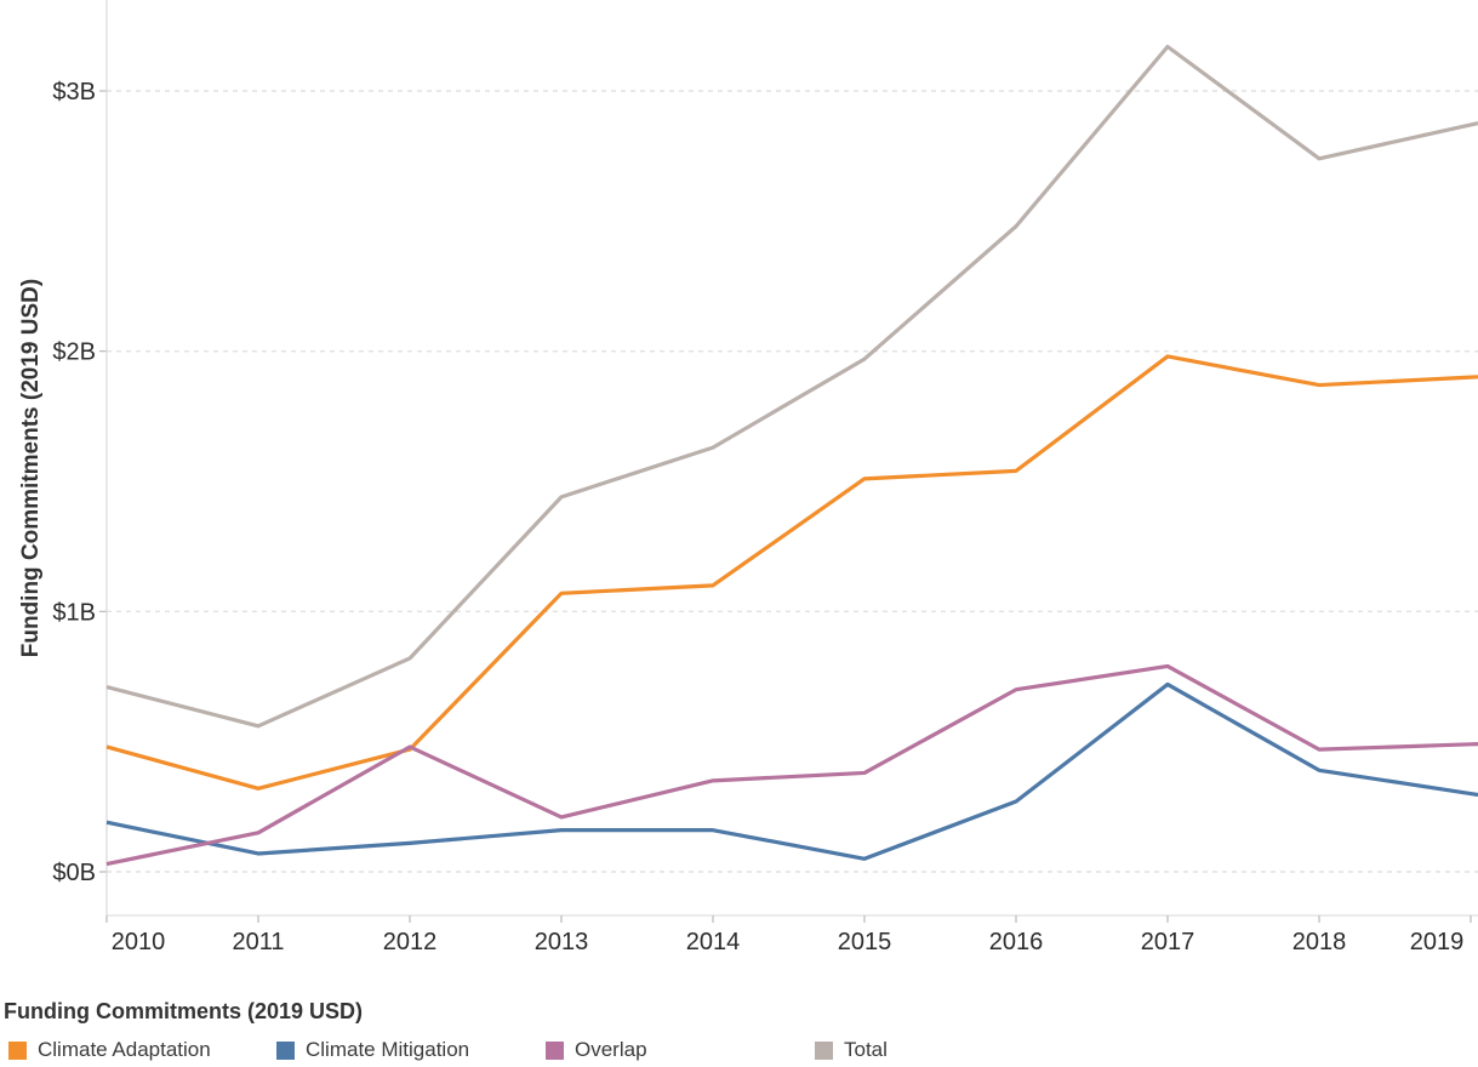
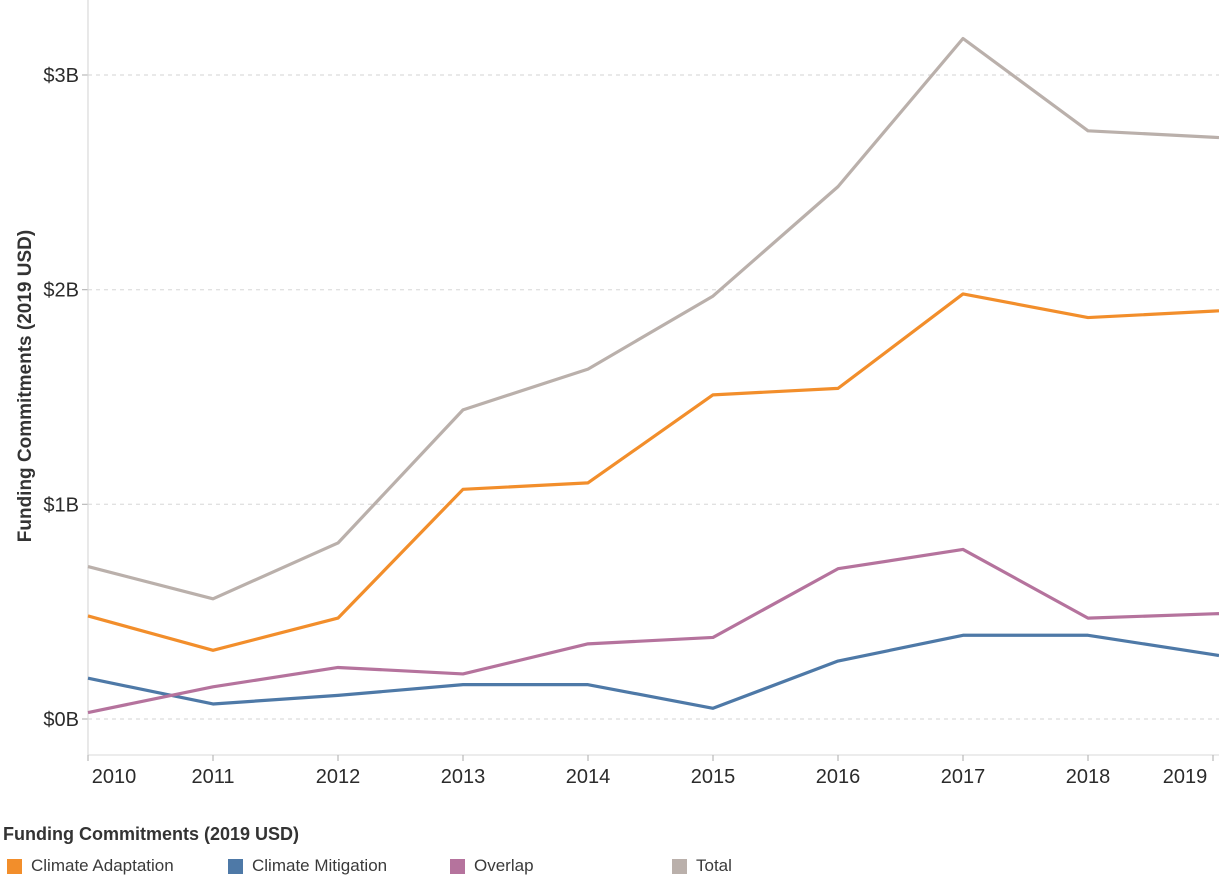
Overlap/2012: $0.48B -> $0.24B
Climate Mitigation/2017: $0.72B -> $0.39B
Total/2019: $2.87B -> $2.71B
